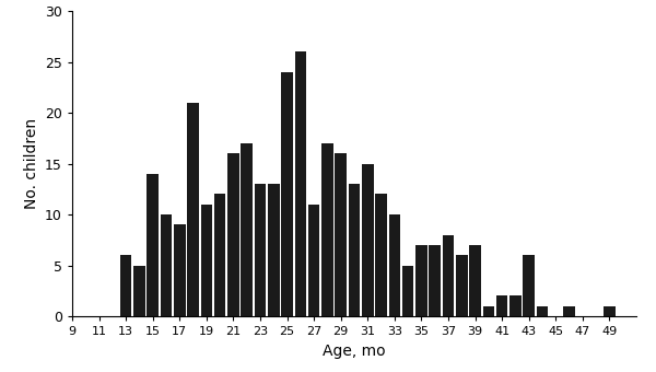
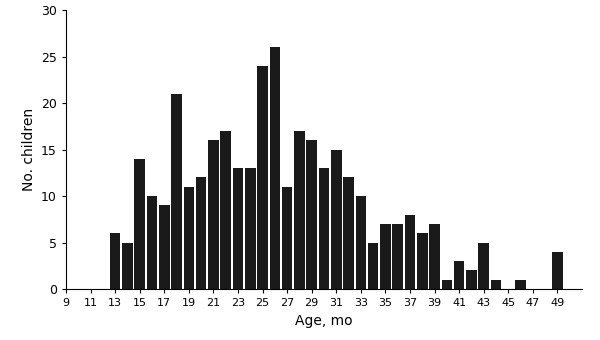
41: 2 -> 3
43: 6 -> 5
49: 1 -> 4
